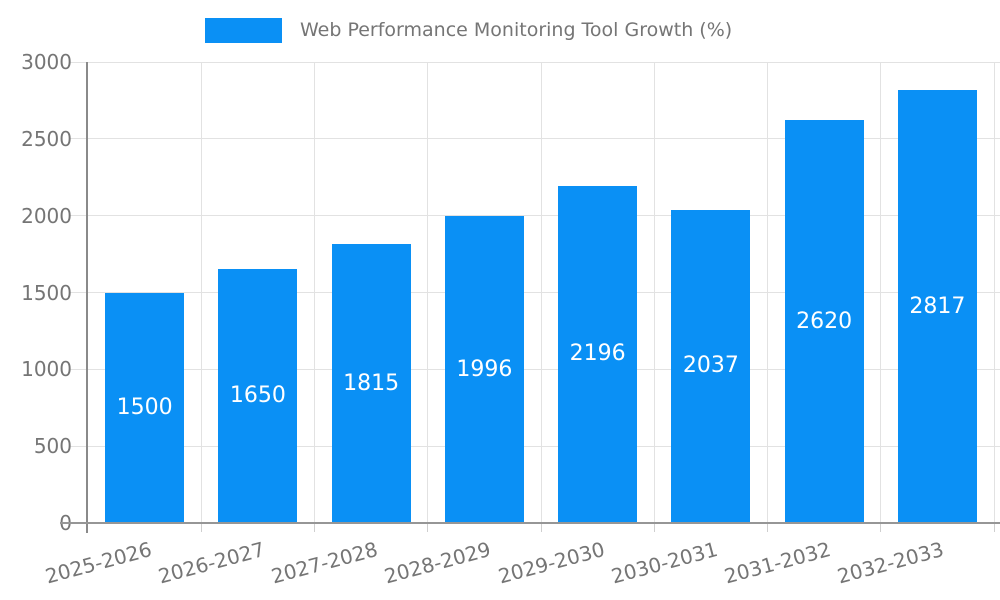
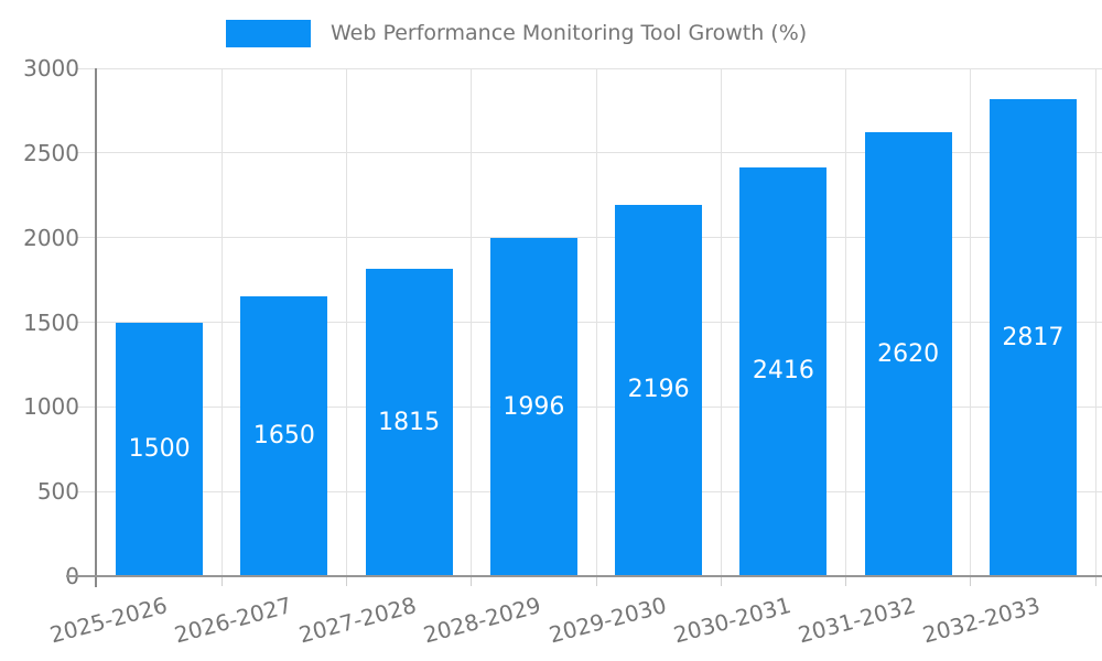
2030-2031: 2037 -> 2416
